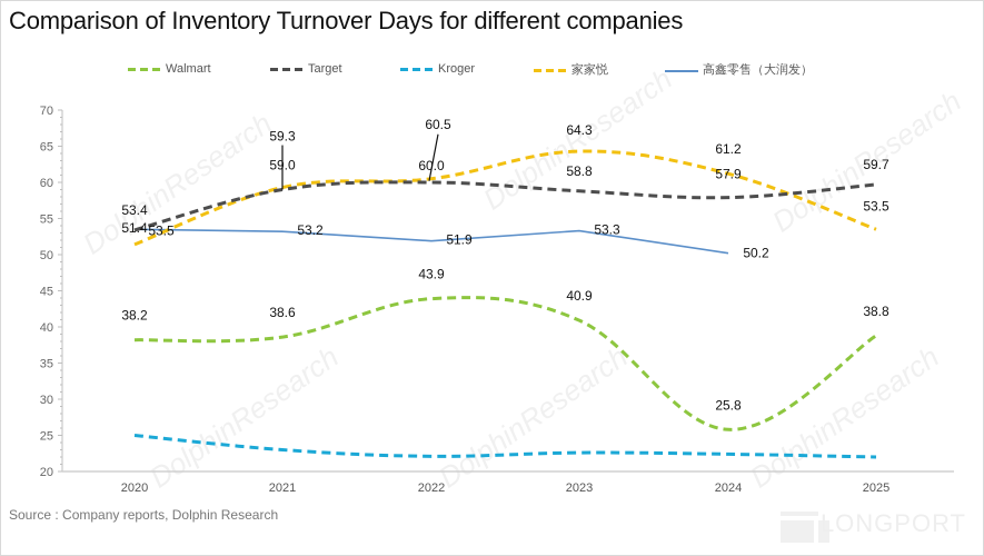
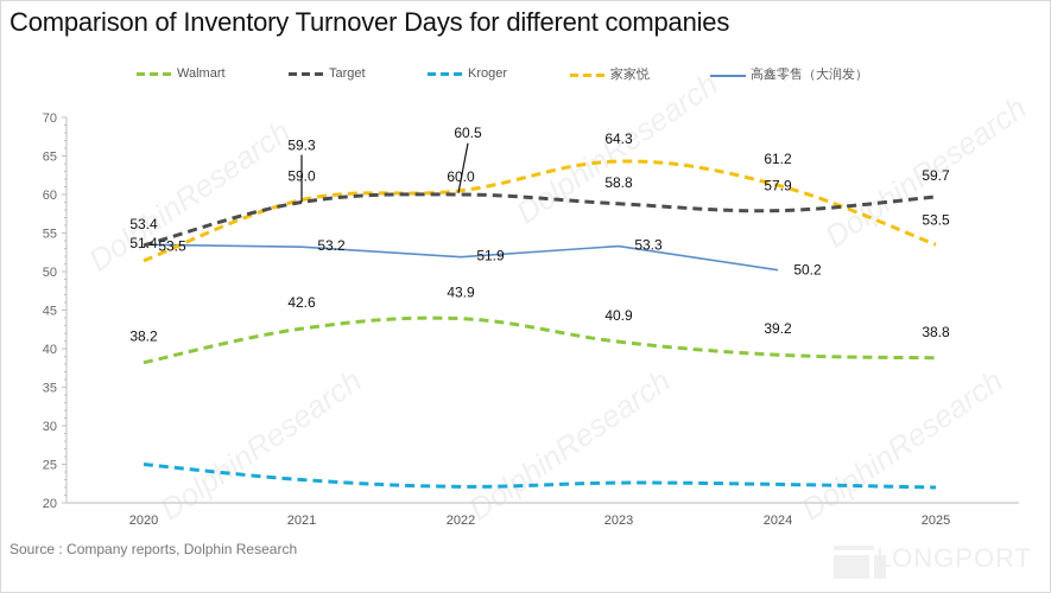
Walmart/2021: 38.6 -> 42.6
Walmart/2024: 25.8 -> 39.2
